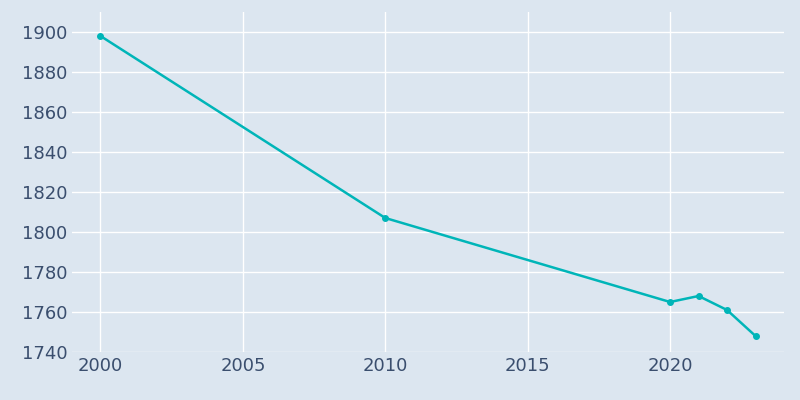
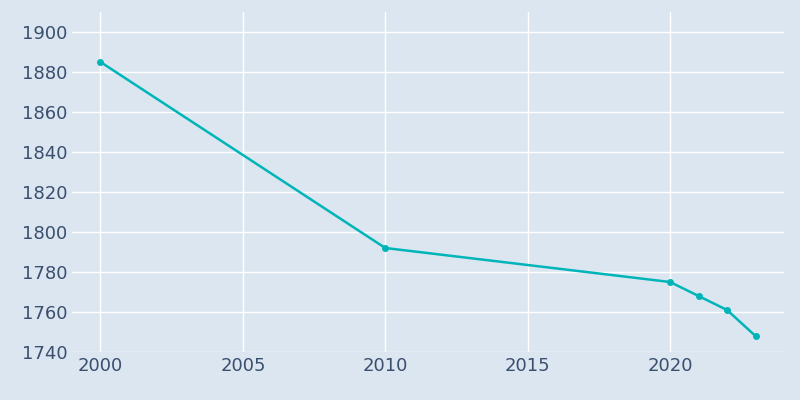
2000: 1898 -> 1885
2010: 1807 -> 1792
2020: 1765 -> 1775
